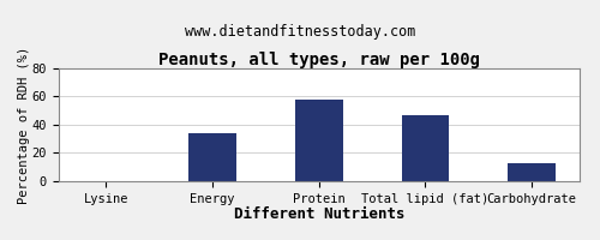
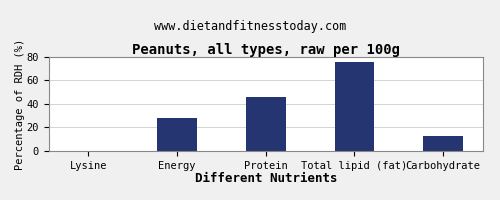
Energy: 34 -> 28
Protein: 58 -> 46
Total lipid (fat): 47 -> 76
